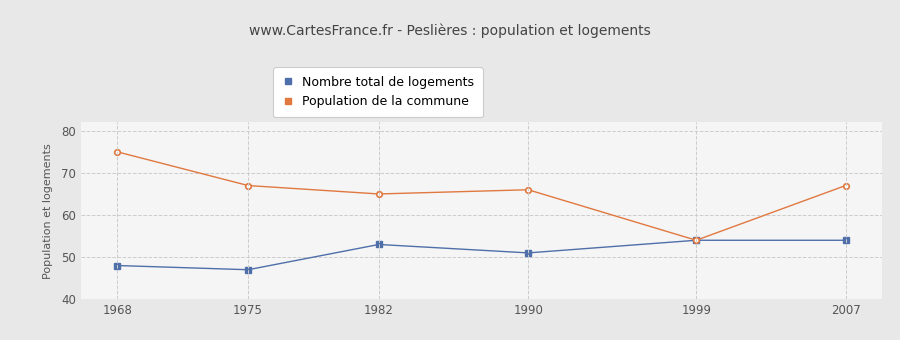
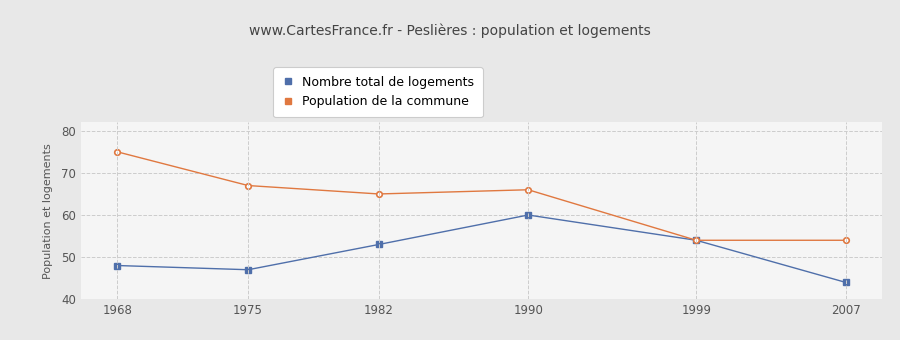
Nombre total de logements/1990: 51 -> 60
Nombre total de logements/2007: 54 -> 44
Population de la commune/2007: 67 -> 54
